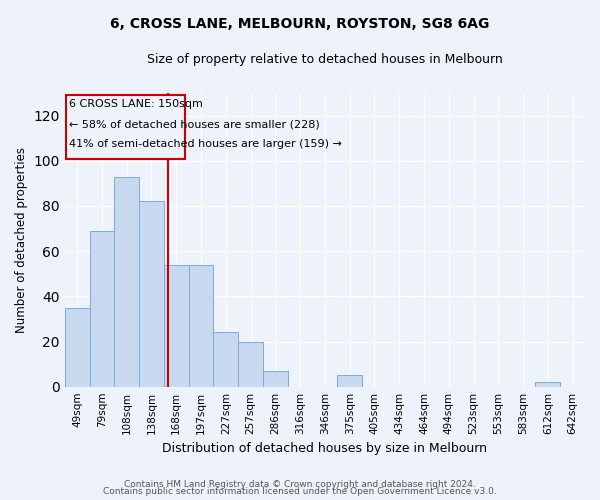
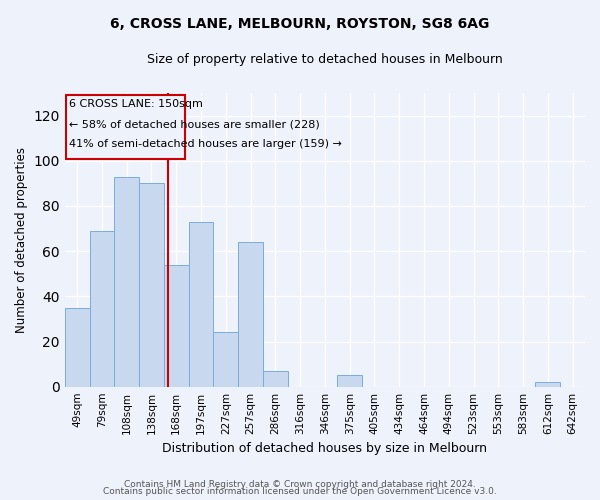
138sqm: 82 -> 90
197sqm: 54 -> 73
257sqm: 20 -> 64
